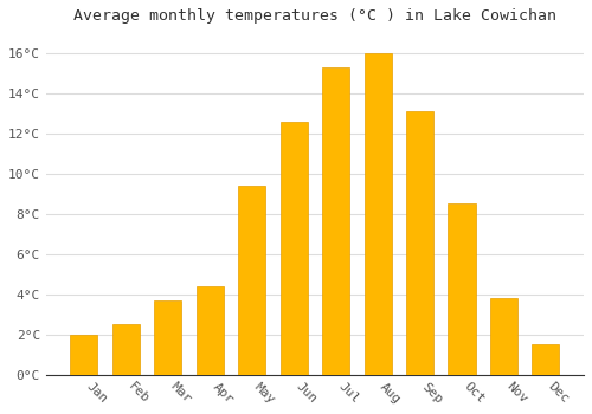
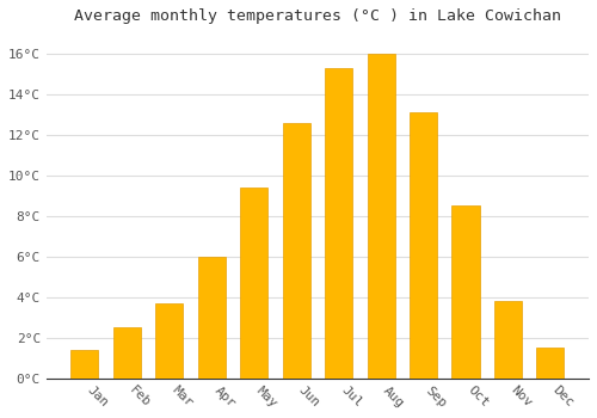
Jan: 2.0°C -> 1.4°C
Apr: 4.4°C -> 6.0°C
